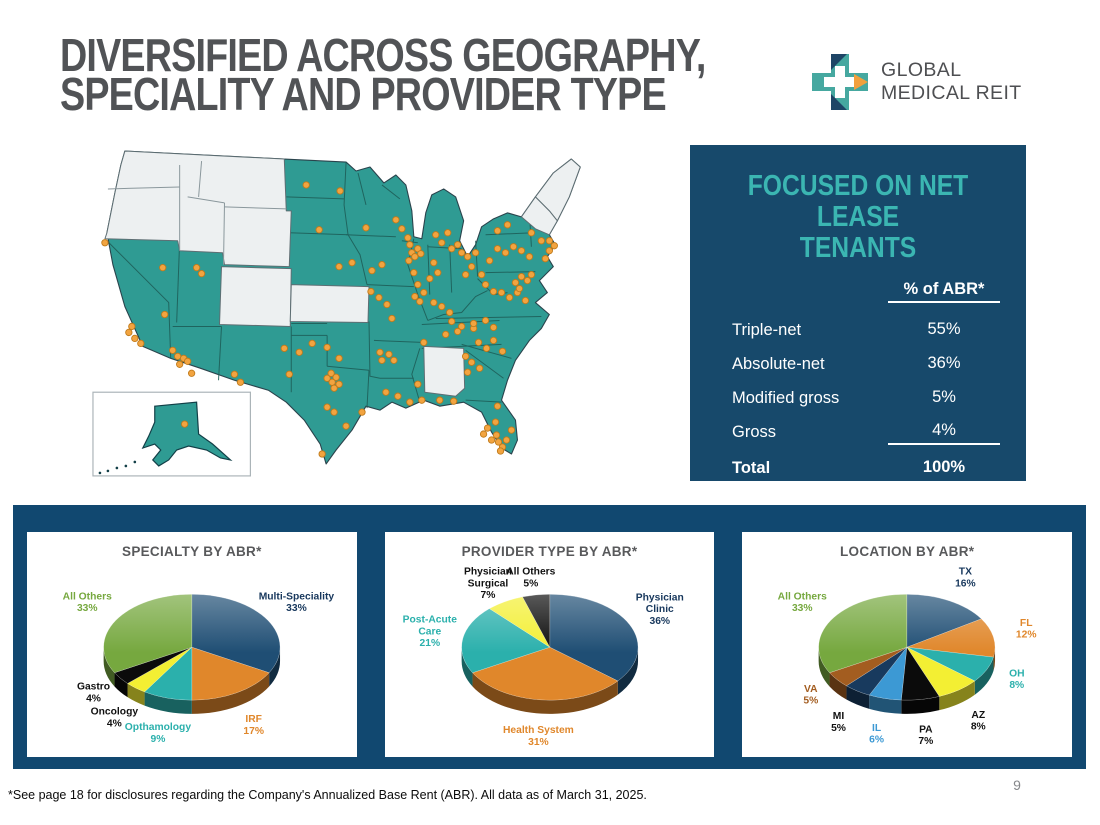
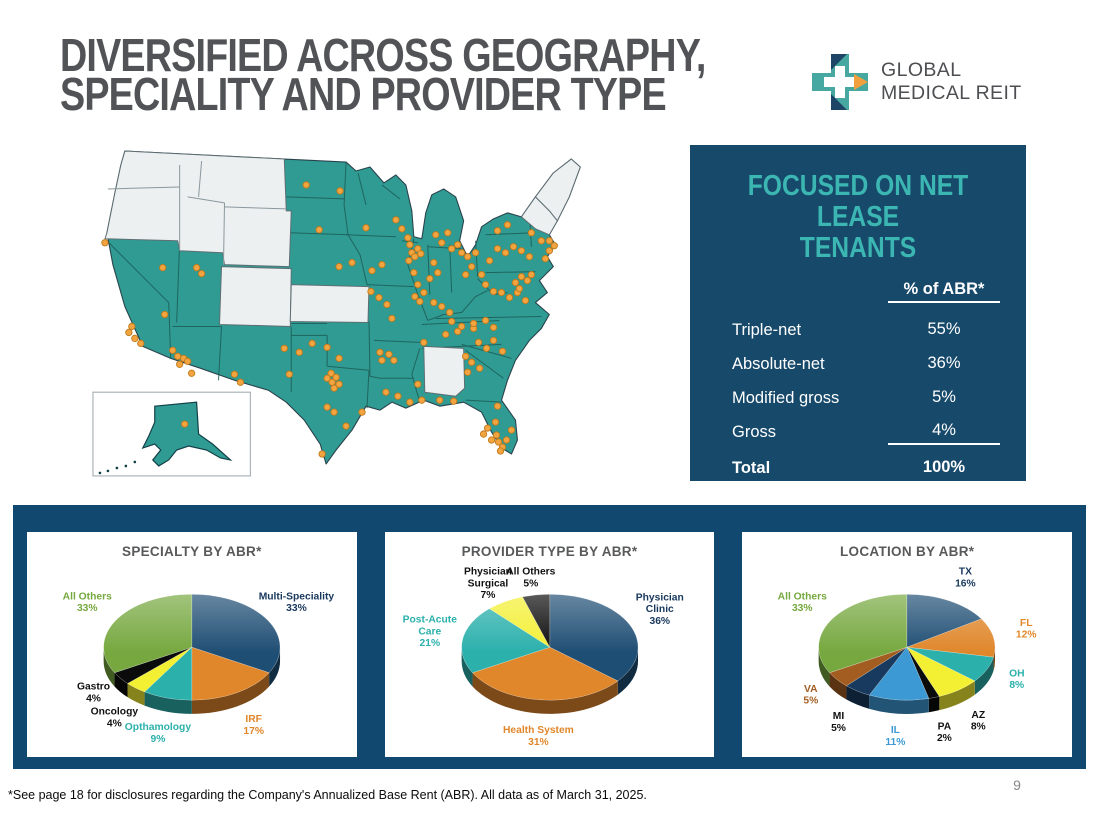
LOCATION BY ABR*/PA: 7% -> 2%
LOCATION BY ABR*/IL: 6% -> 11%
